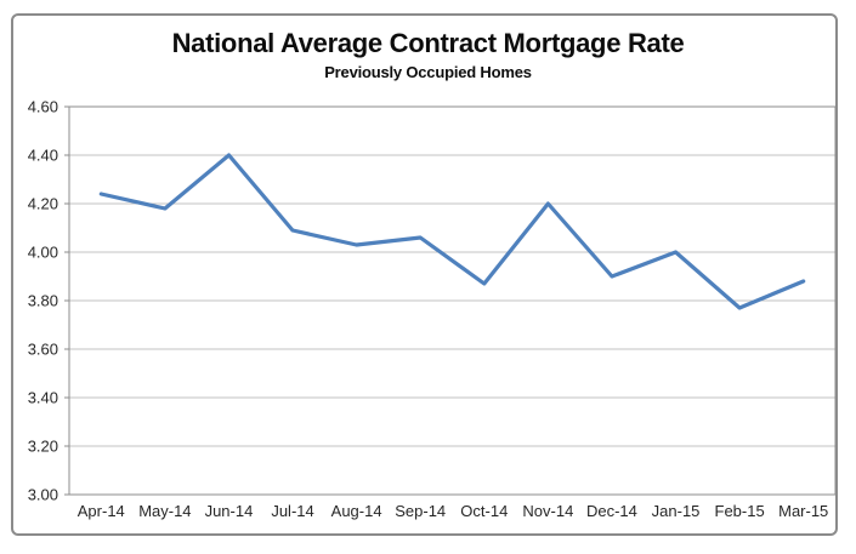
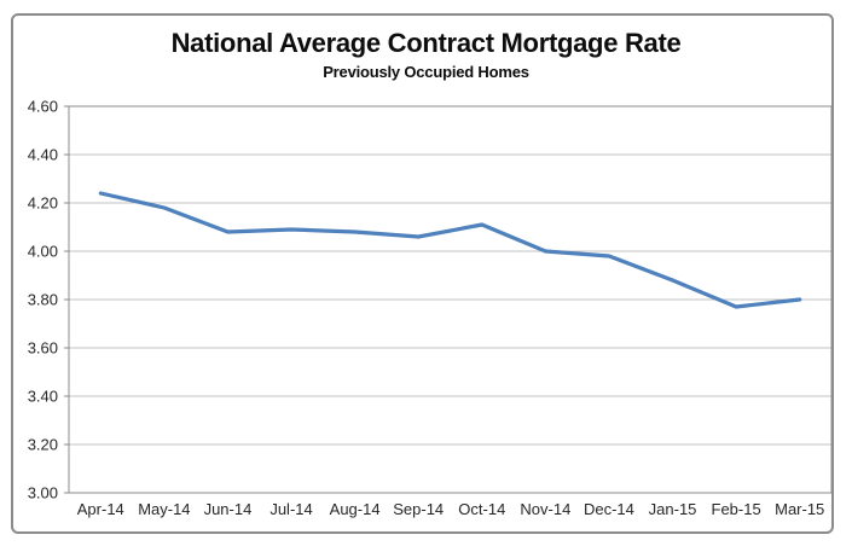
Jun-14: 4.40 -> 4.08
Aug-14: 4.03 -> 4.08
Oct-14: 3.87 -> 4.11
Nov-14: 4.20 -> 4.00
Dec-14: 3.90 -> 3.98
Jan-15: 4.00 -> 3.88
Mar-15: 3.88 -> 3.80
